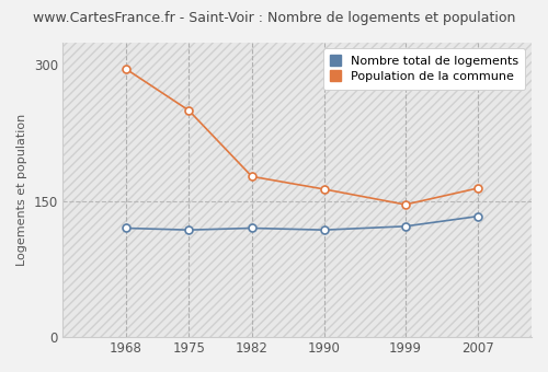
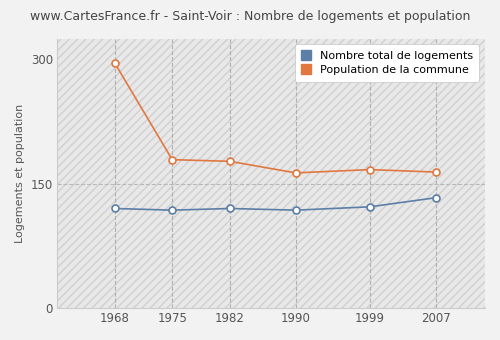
Population de la commune/1975: 250 -> 179
Population de la commune/1999: 146 -> 167
